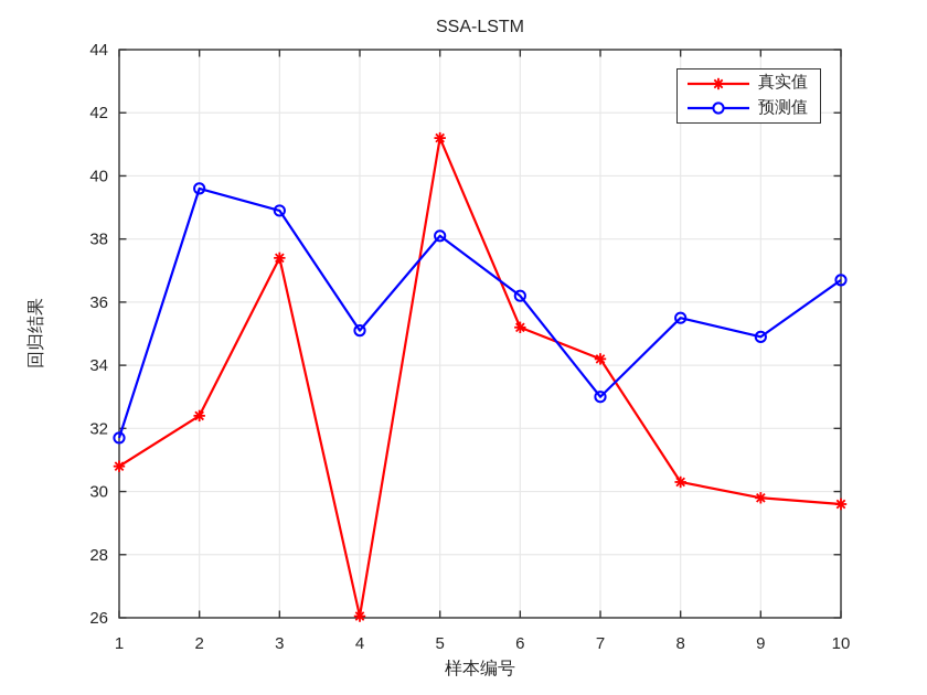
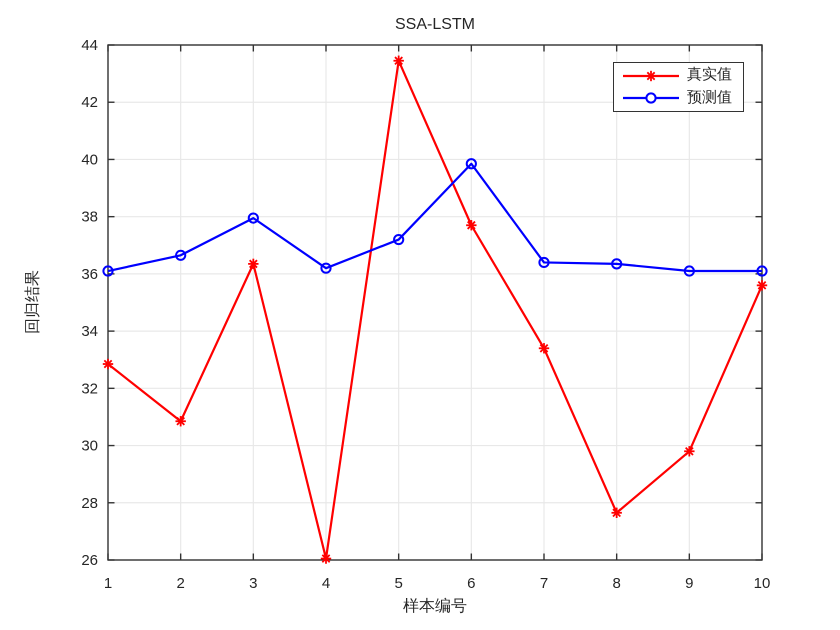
真实值/1: 30.8 -> 32.9
预测值/1: 31.7 -> 36.1
真实值/2: 32.4 -> 30.9
预测值/2: 39.6 -> 36.6
真实值/3: 37.4 -> 36.4
预测值/3: 38.9 -> 38.0
预测值/4: 35.1 -> 36.2
真实值/5: 41.2 -> 43.5
预测值/5: 38.1 -> 37.2
真实值/6: 35.2 -> 37.7
预测值/6: 36.2 -> 39.9
真实值/7: 34.2 -> 33.4
预测值/7: 33.0 -> 36.4
真实值/8: 30.3 -> 27.6
预测值/8: 35.5 -> 36.4
预测值/9: 34.9 -> 36.1
真实值/10: 29.6 -> 35.6
预测值/10: 36.7 -> 36.1
